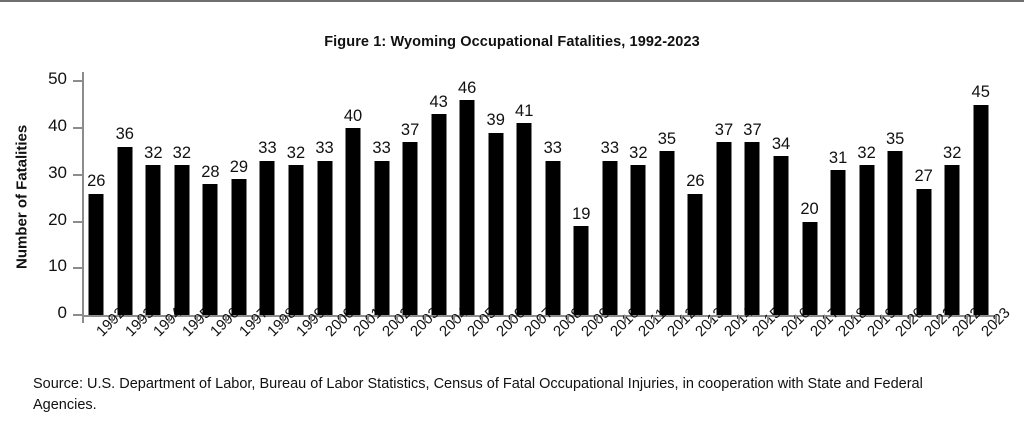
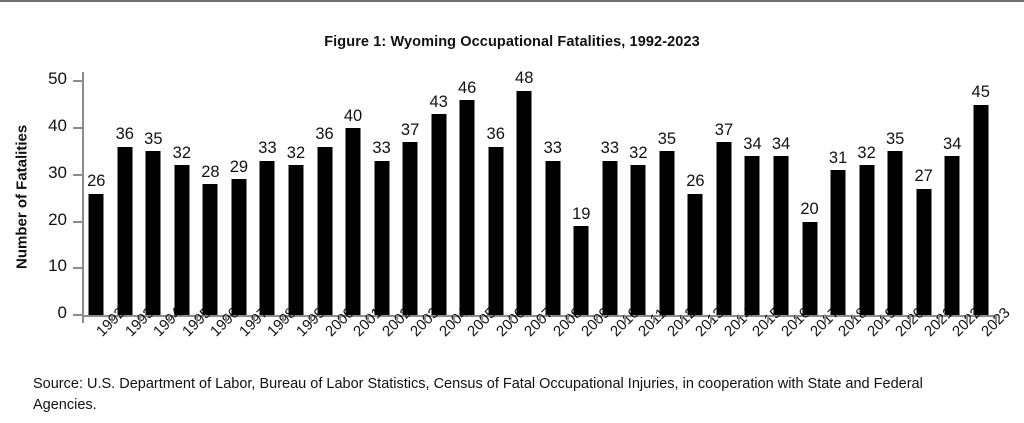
1994: 32 -> 35
2000: 33 -> 36
2006: 39 -> 36
2007: 41 -> 48
2015: 37 -> 34
2022: 32 -> 34
